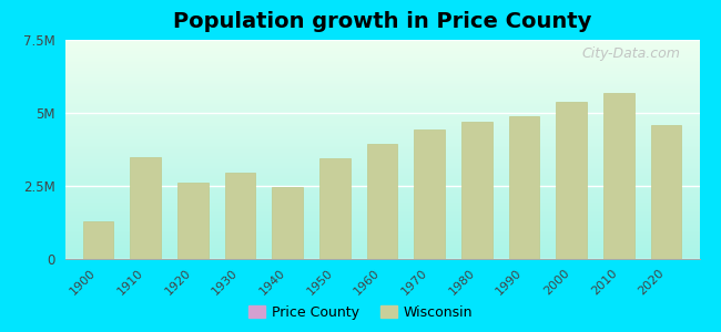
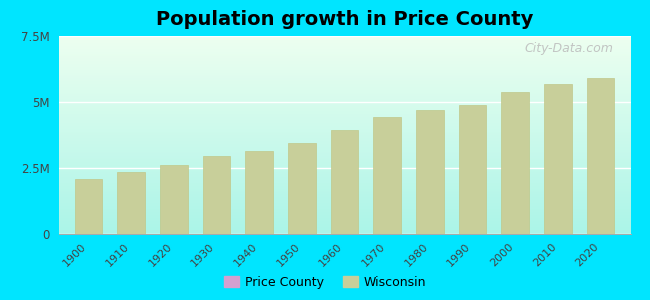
1900: 1.30M -> 2.07M
1910: 3.50M -> 2.33M
1940: 2.45M -> 3.14M
2020: 4.60M -> 5.89M
